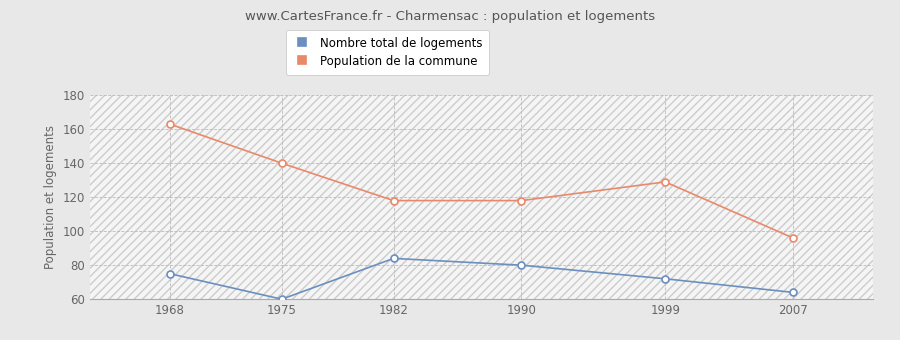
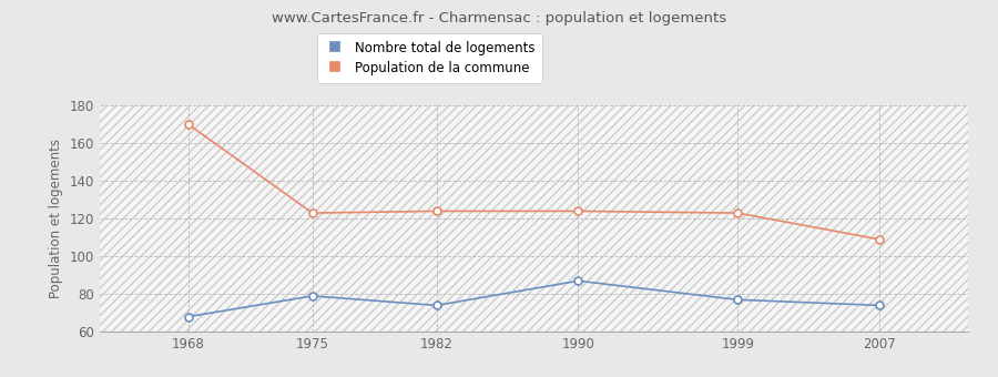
Nombre total de logements/1968: 75 -> 68
Population de la commune/1968: 163 -> 170
Nombre total de logements/1975: 60 -> 79
Population de la commune/1975: 140 -> 123
Nombre total de logements/1982: 84 -> 74
Population de la commune/1982: 118 -> 124
Nombre total de logements/1990: 80 -> 87
Population de la commune/1990: 118 -> 124
Nombre total de logements/1999: 72 -> 77
Population de la commune/1999: 129 -> 123
Nombre total de logements/2007: 64 -> 74
Population de la commune/2007: 96 -> 109
